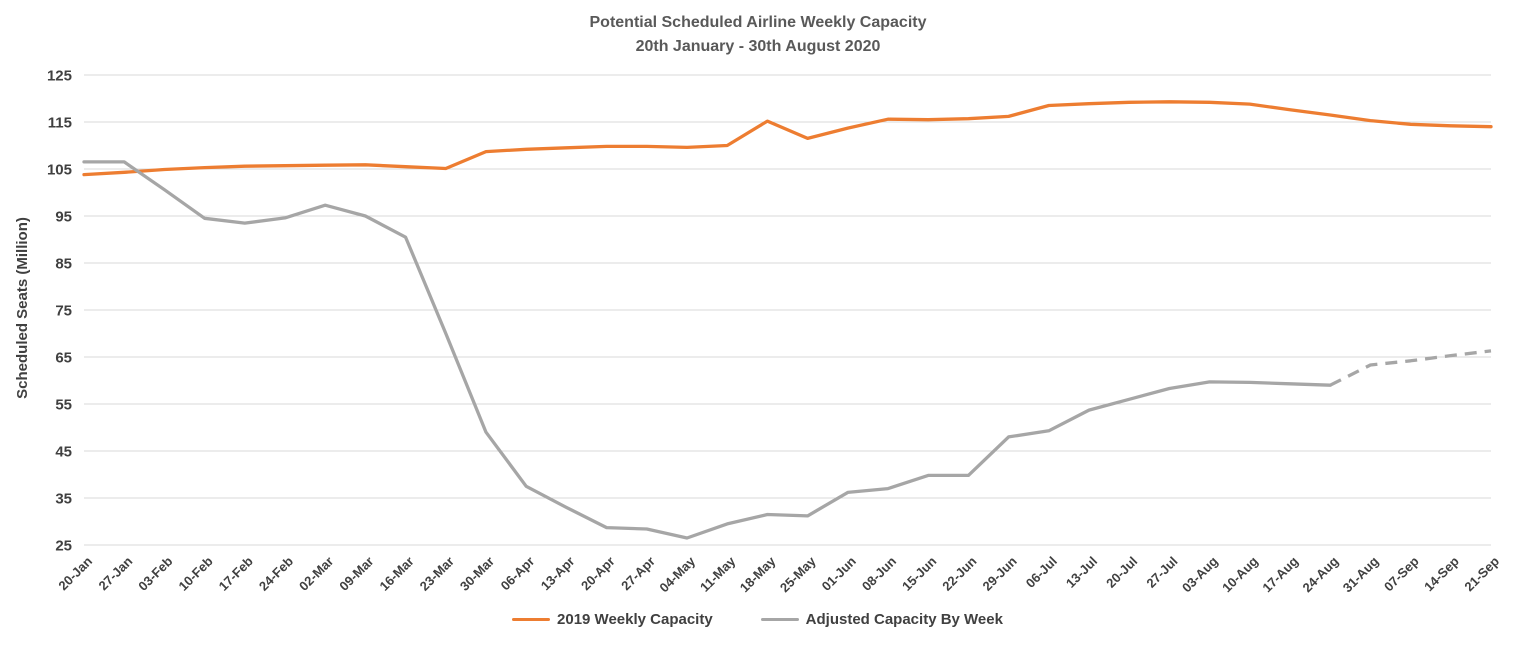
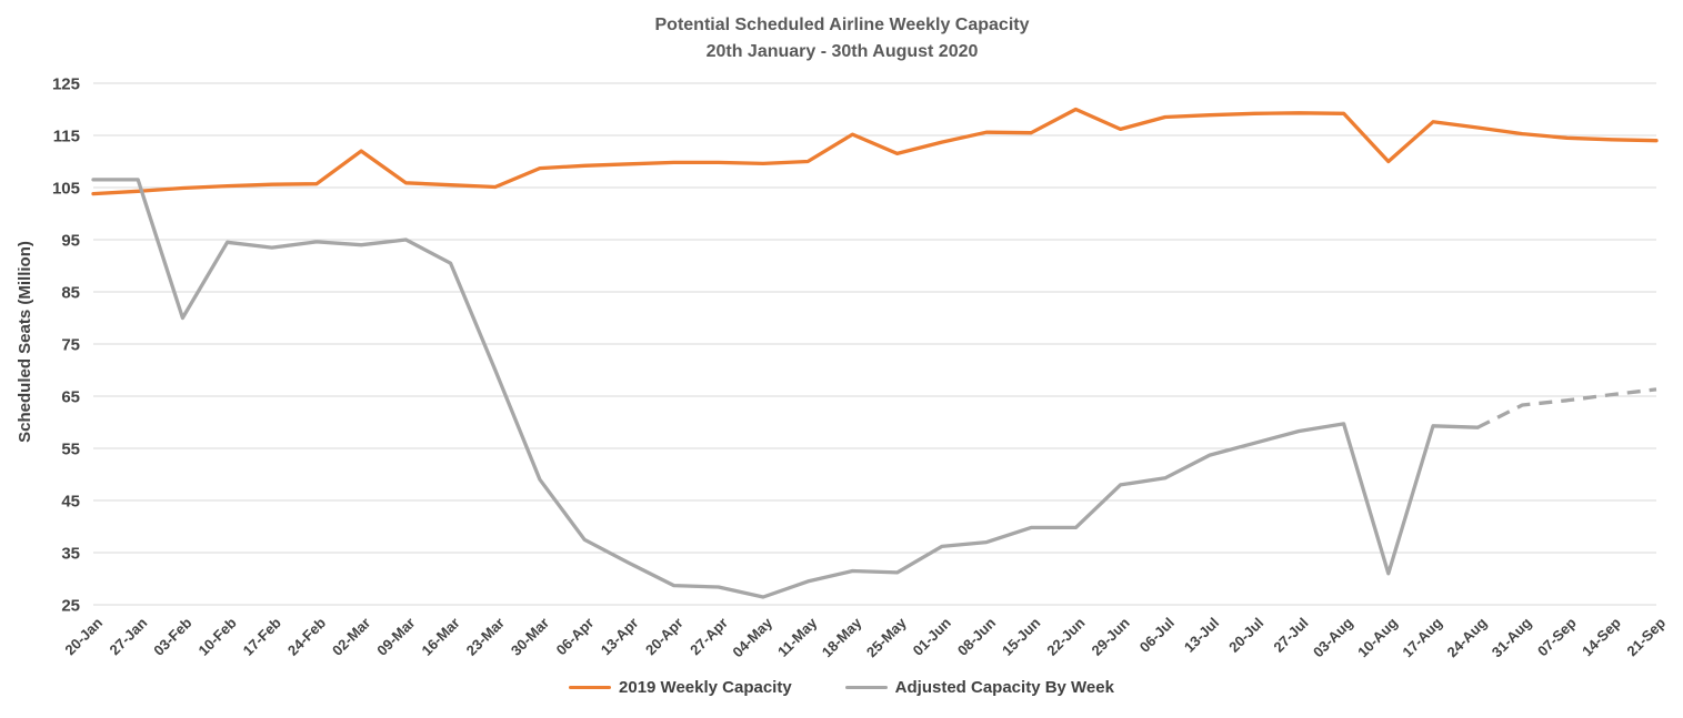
Adjusted Capacity By Week/03-Feb: 101 -> 80
2019 Weekly Capacity/02-Mar: 106 -> 112
Adjusted Capacity By Week/02-Mar: 97 -> 94
2019 Weekly Capacity/22-Jun: 116 -> 120
2019 Weekly Capacity/10-Aug: 119 -> 110
Adjusted Capacity By Week/10-Aug: 60 -> 31
